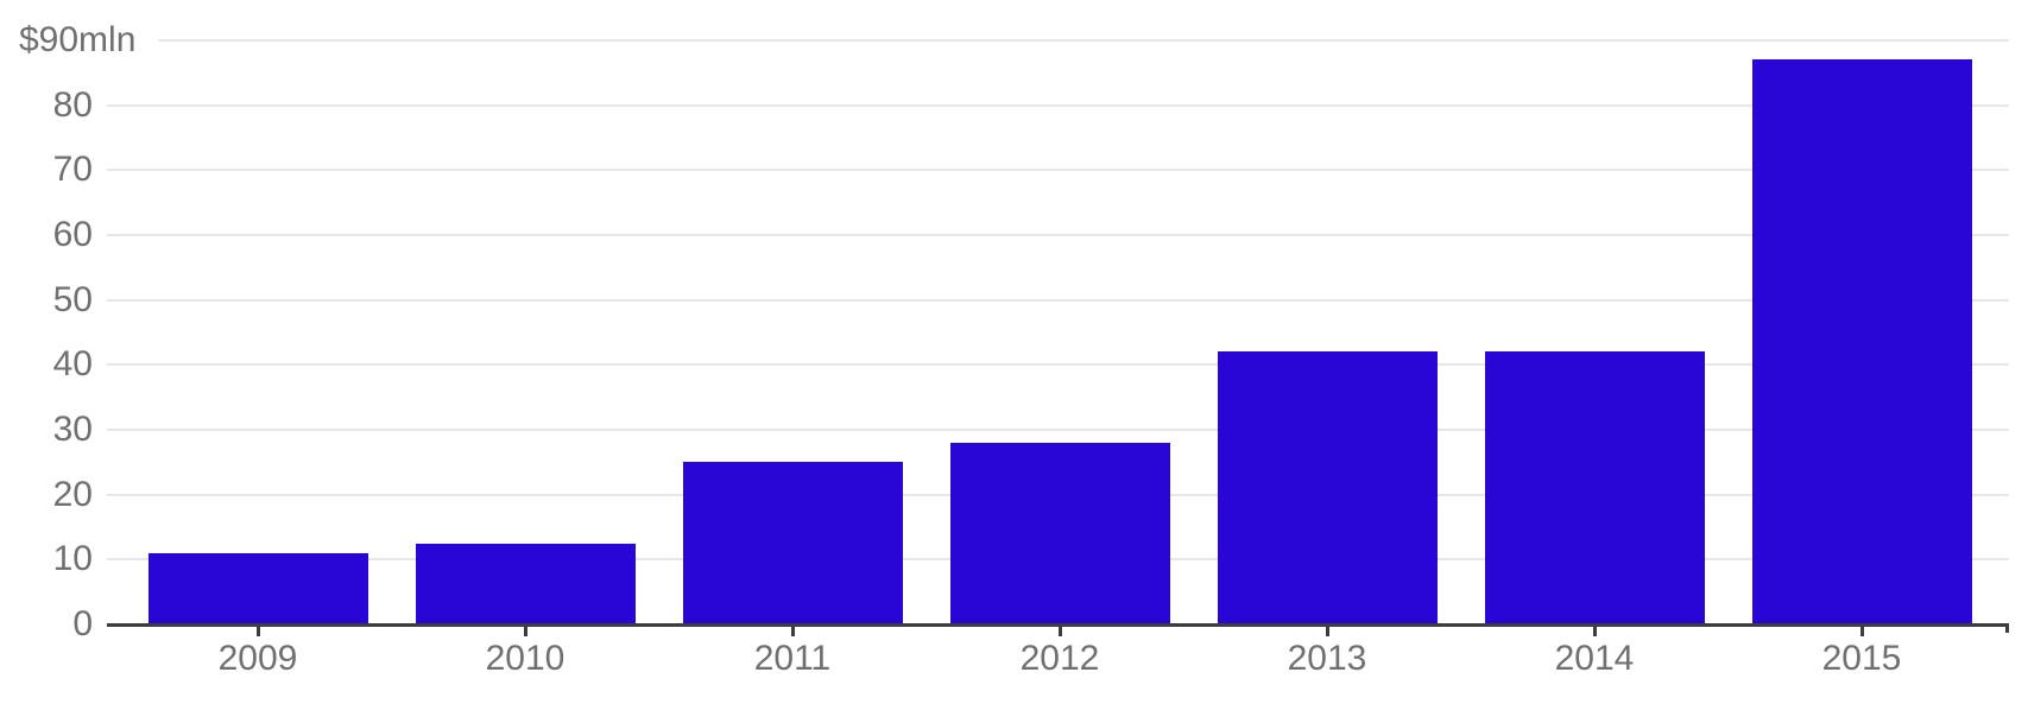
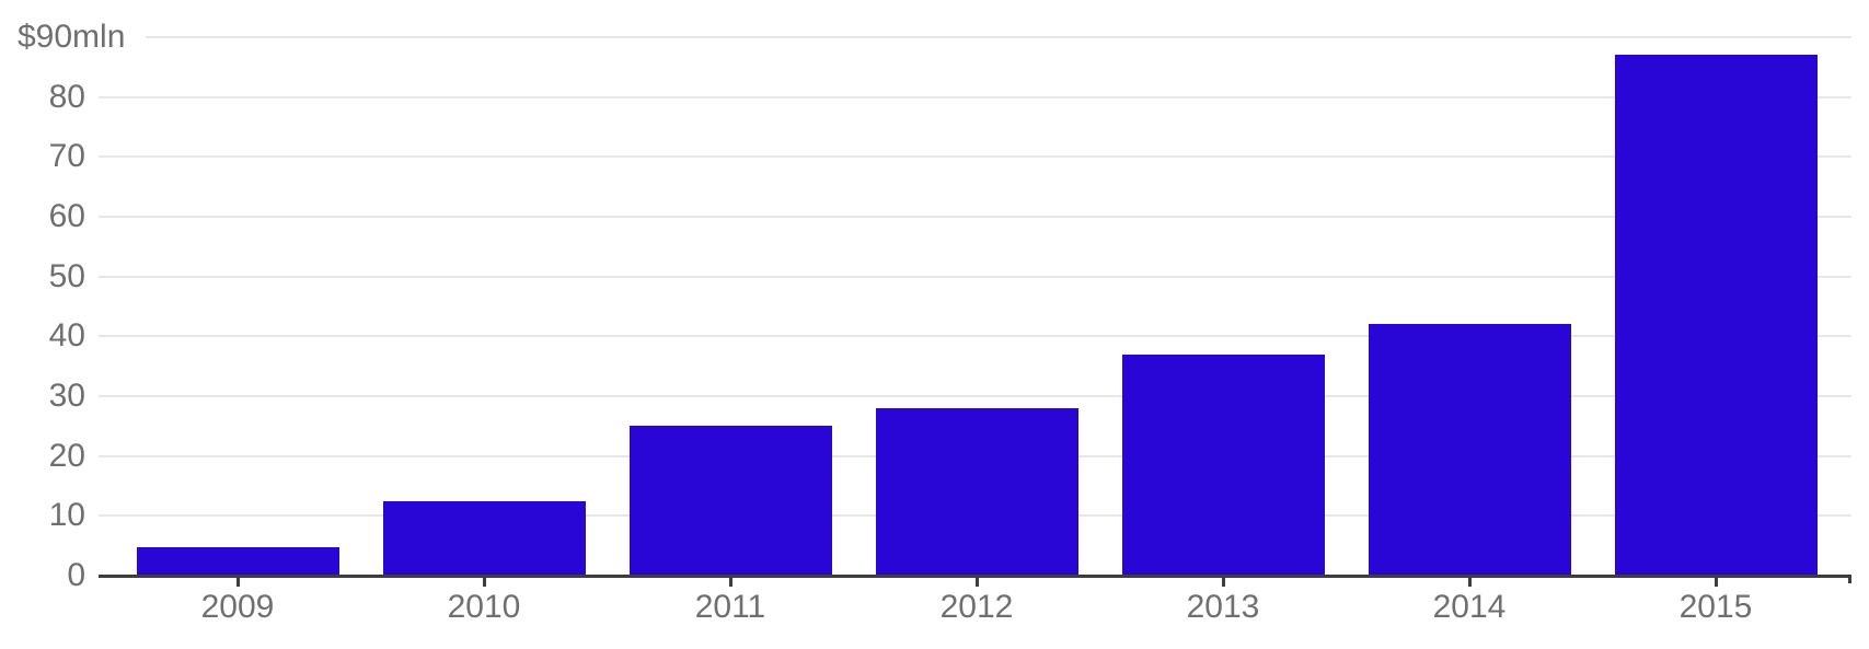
2009: 11 -> 5
2013: 42 -> 37
